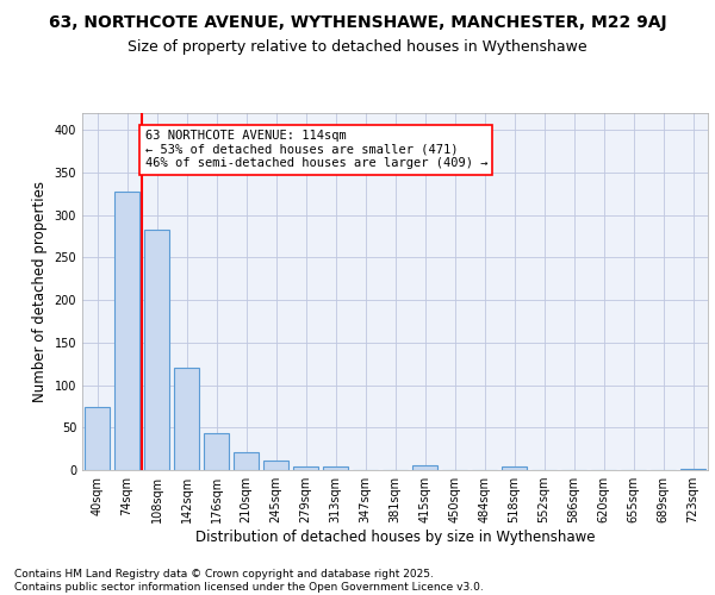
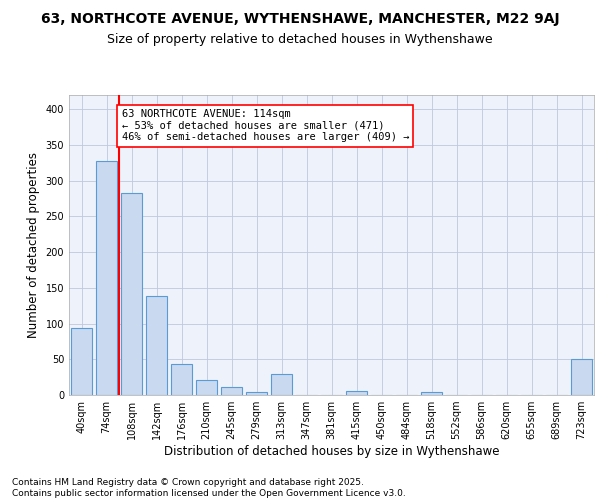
40sqm: 74 -> 94
142sqm: 121 -> 138
313sqm: 4 -> 30
723sqm: 2 -> 50
